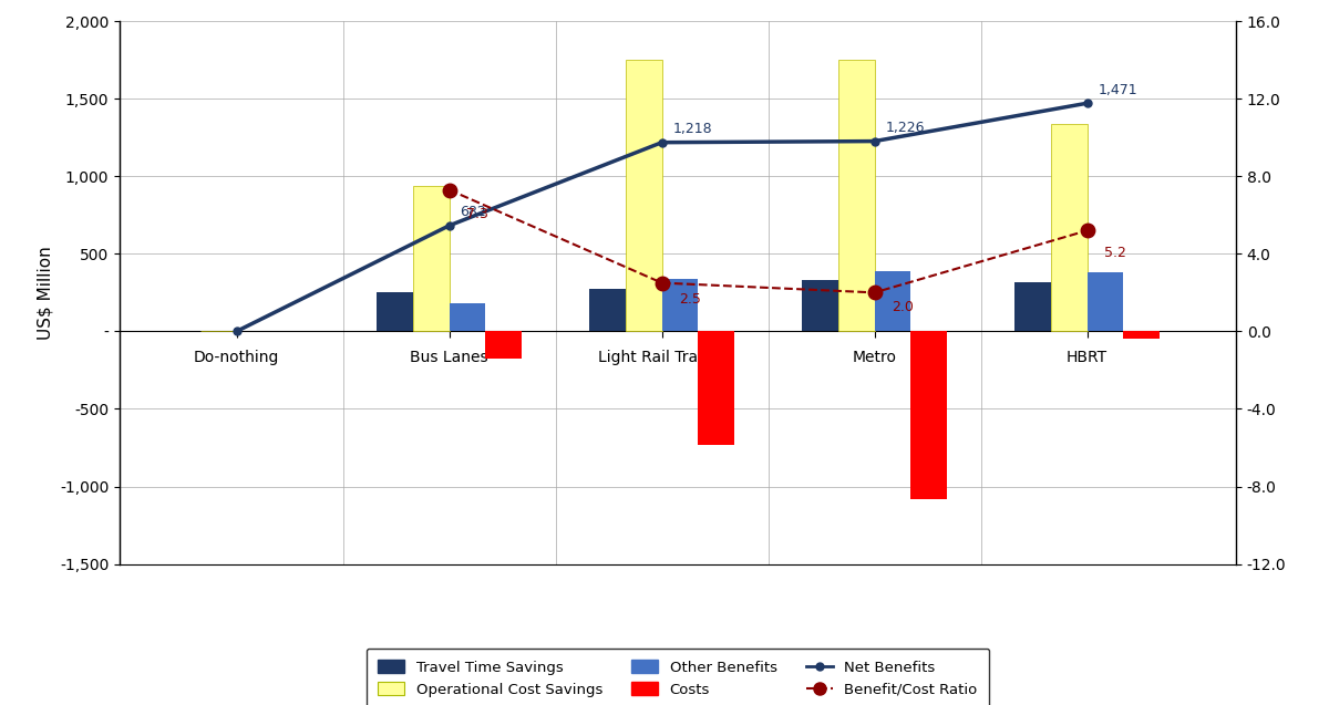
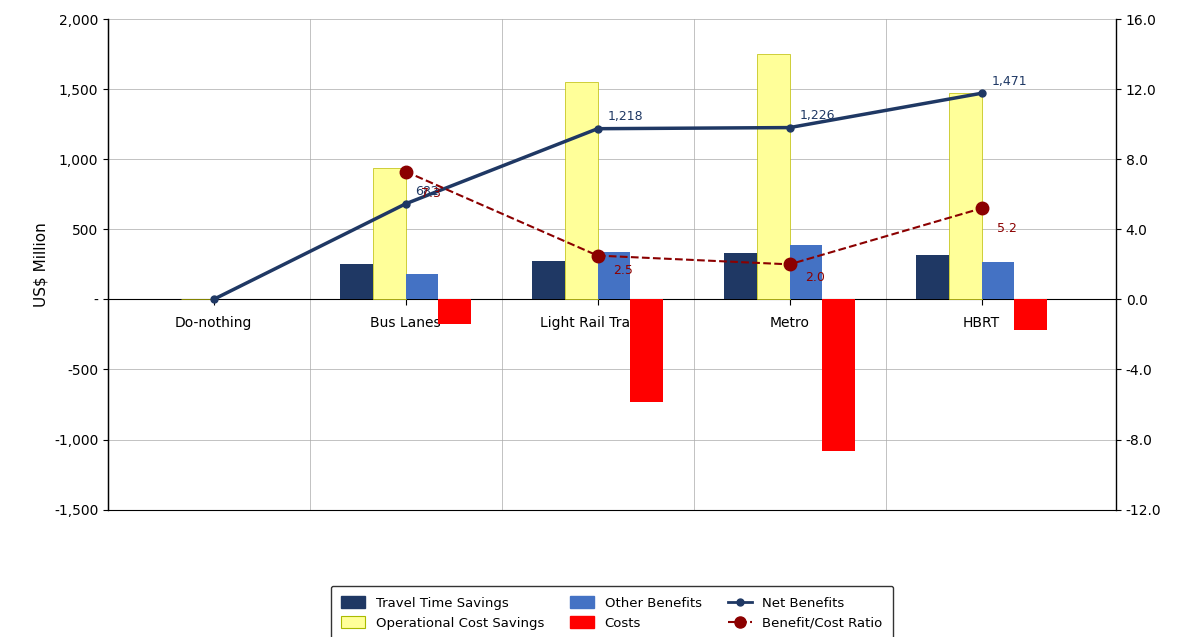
Operational Cost Savings/Light Rail Transit: 1,750 -> 1,550
Operational Cost Savings/HBRT: 1,340 -> 1,470
Other Benefits/HBRT: 380 -> 270
Costs/HBRT: -50 -> -220
